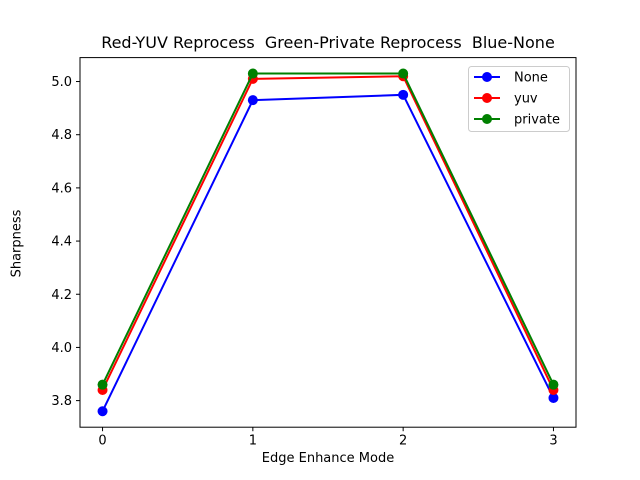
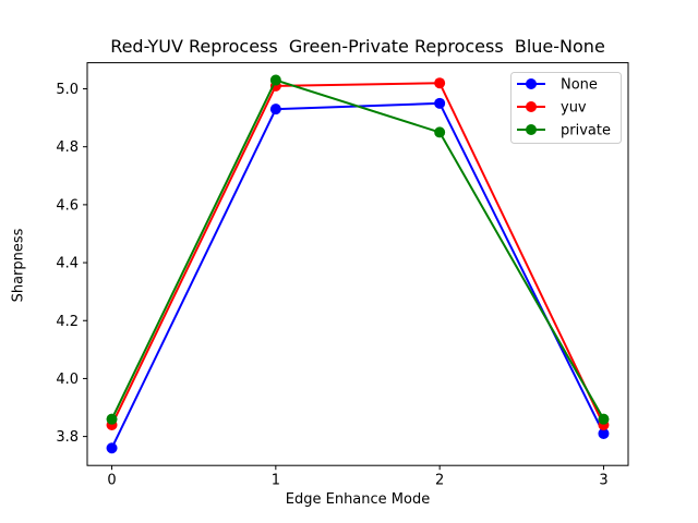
private/2: 5.03 -> 4.85
